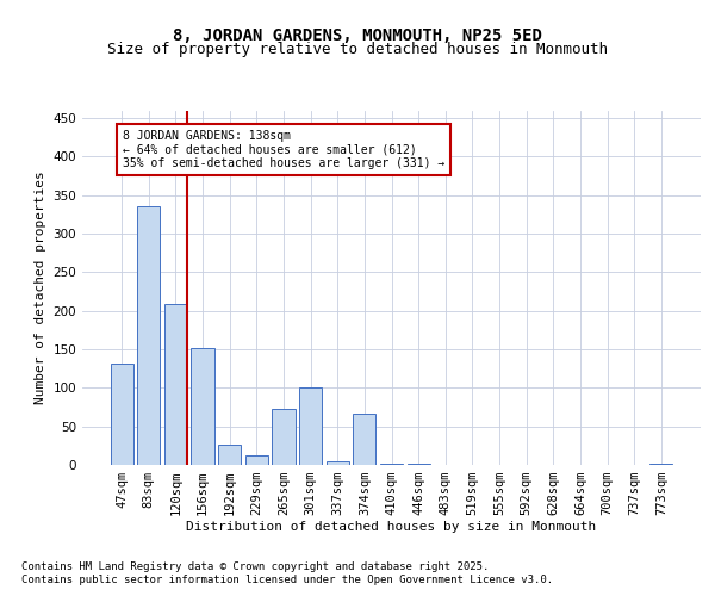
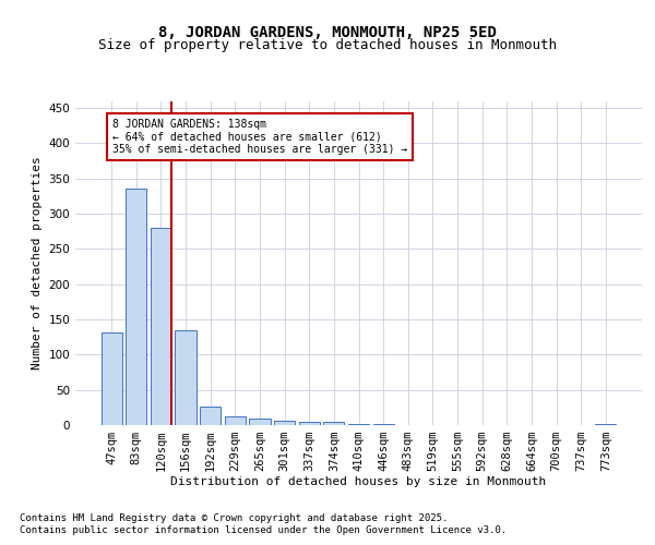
120sqm: 208 -> 280
156sqm: 152 -> 135
265sqm: 72 -> 10
301sqm: 100 -> 6
374sqm: 66 -> 4
